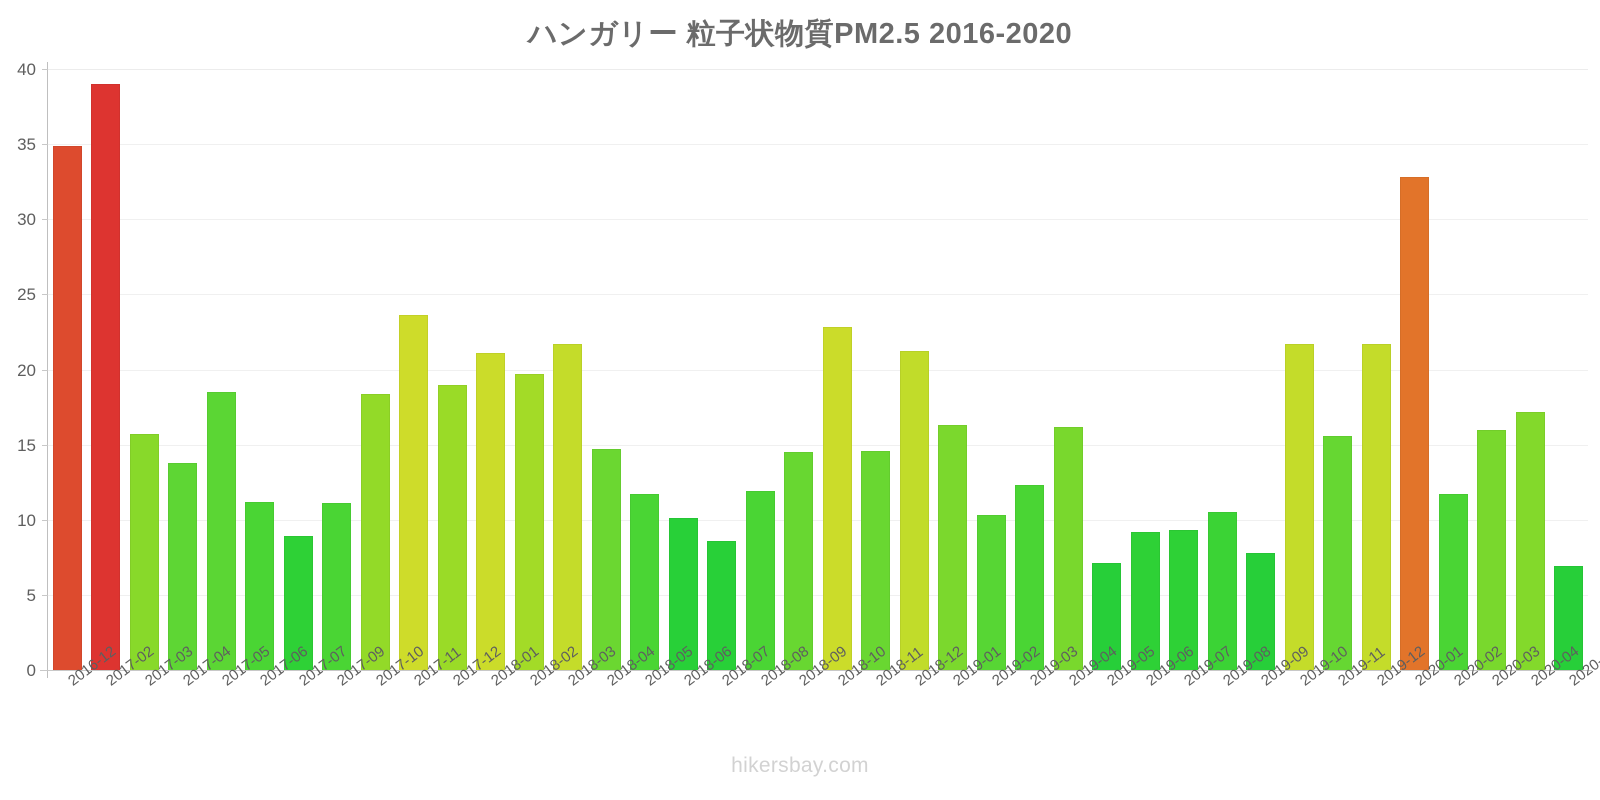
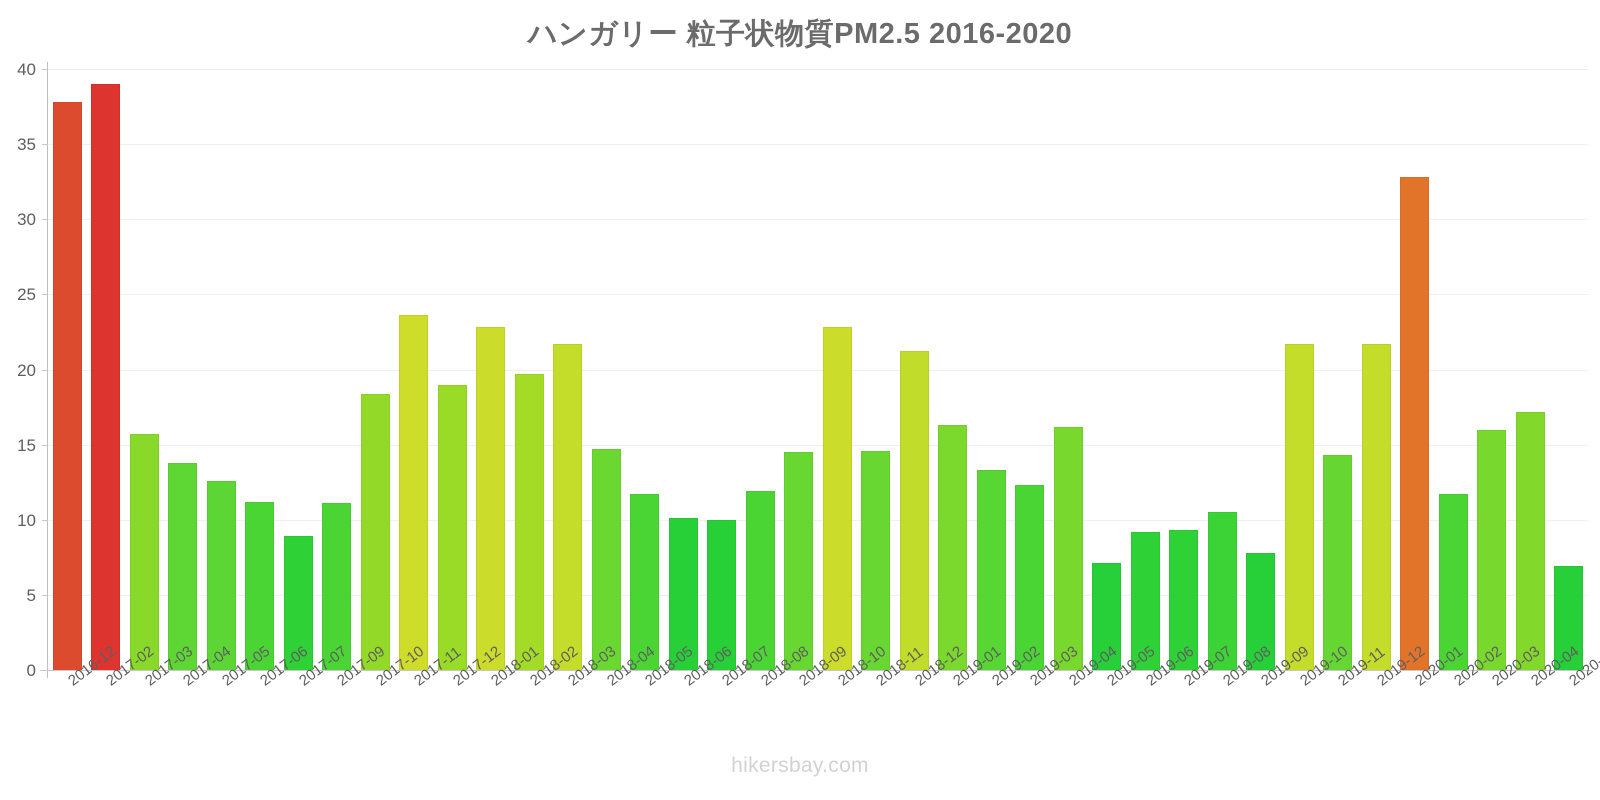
2016-12: 34.9 -> 37.8
2017-05: 18.5 -> 12.6
2018-01: 21.1 -> 22.8
2018-07: 8.6 -> 10.0
2019-02: 10.3 -> 13.3
2019-11: 15.6 -> 14.3
